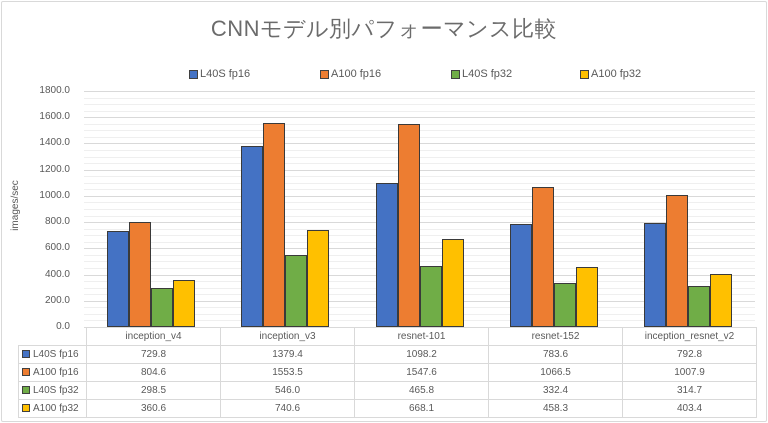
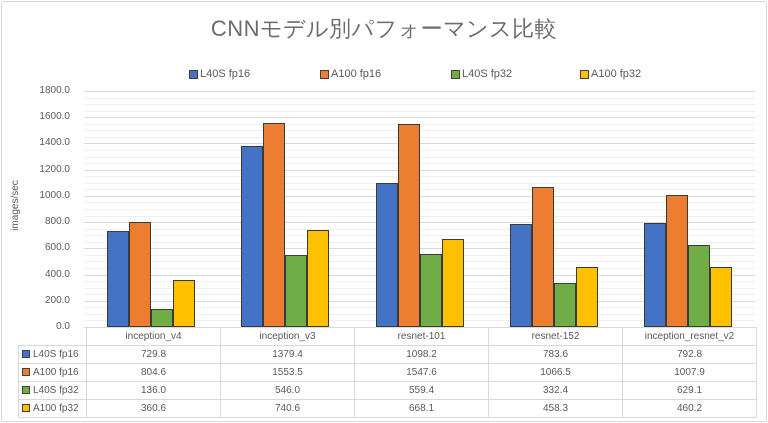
L40S fp32/inception_v4: 298.5 -> 136.0
L40S fp32/resnet-101: 465.8 -> 559.4
L40S fp32/inception_resnet_v2: 314.7 -> 629.1
A100 fp32/inception_resnet_v2: 403.4 -> 460.2
